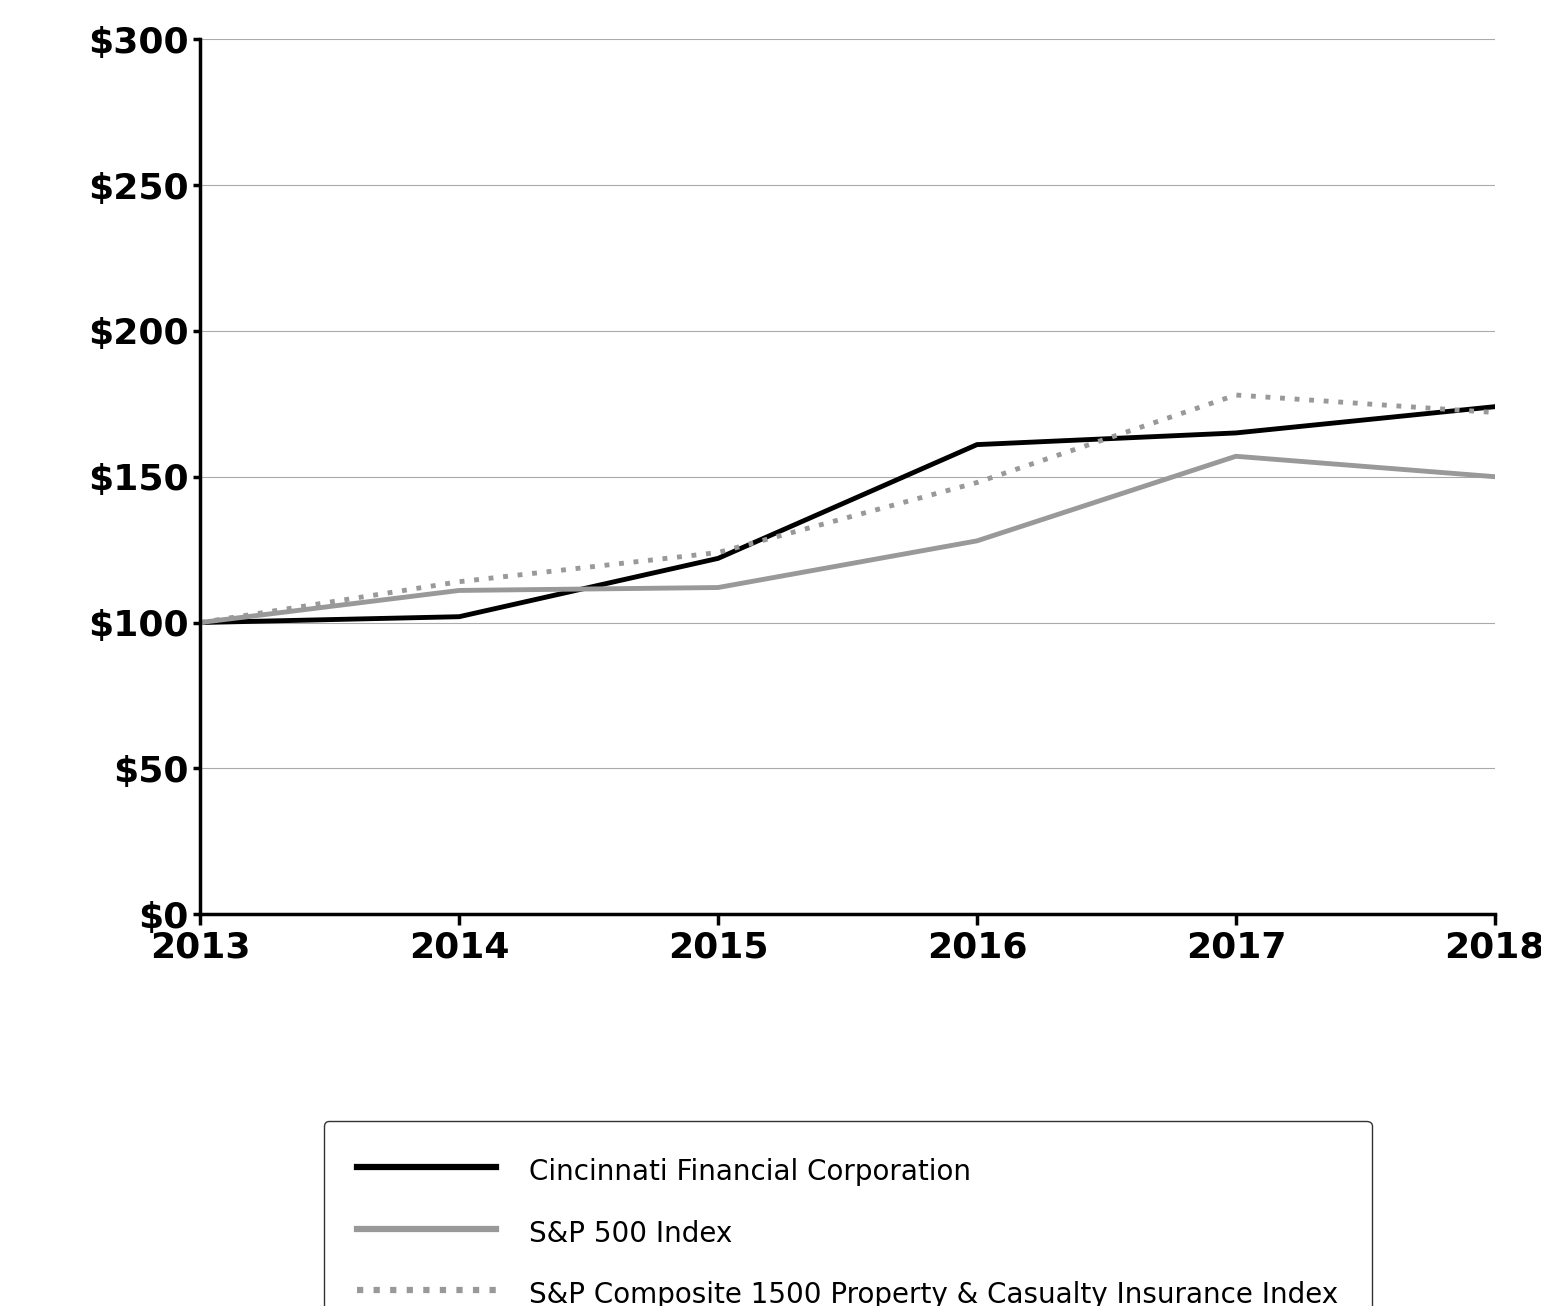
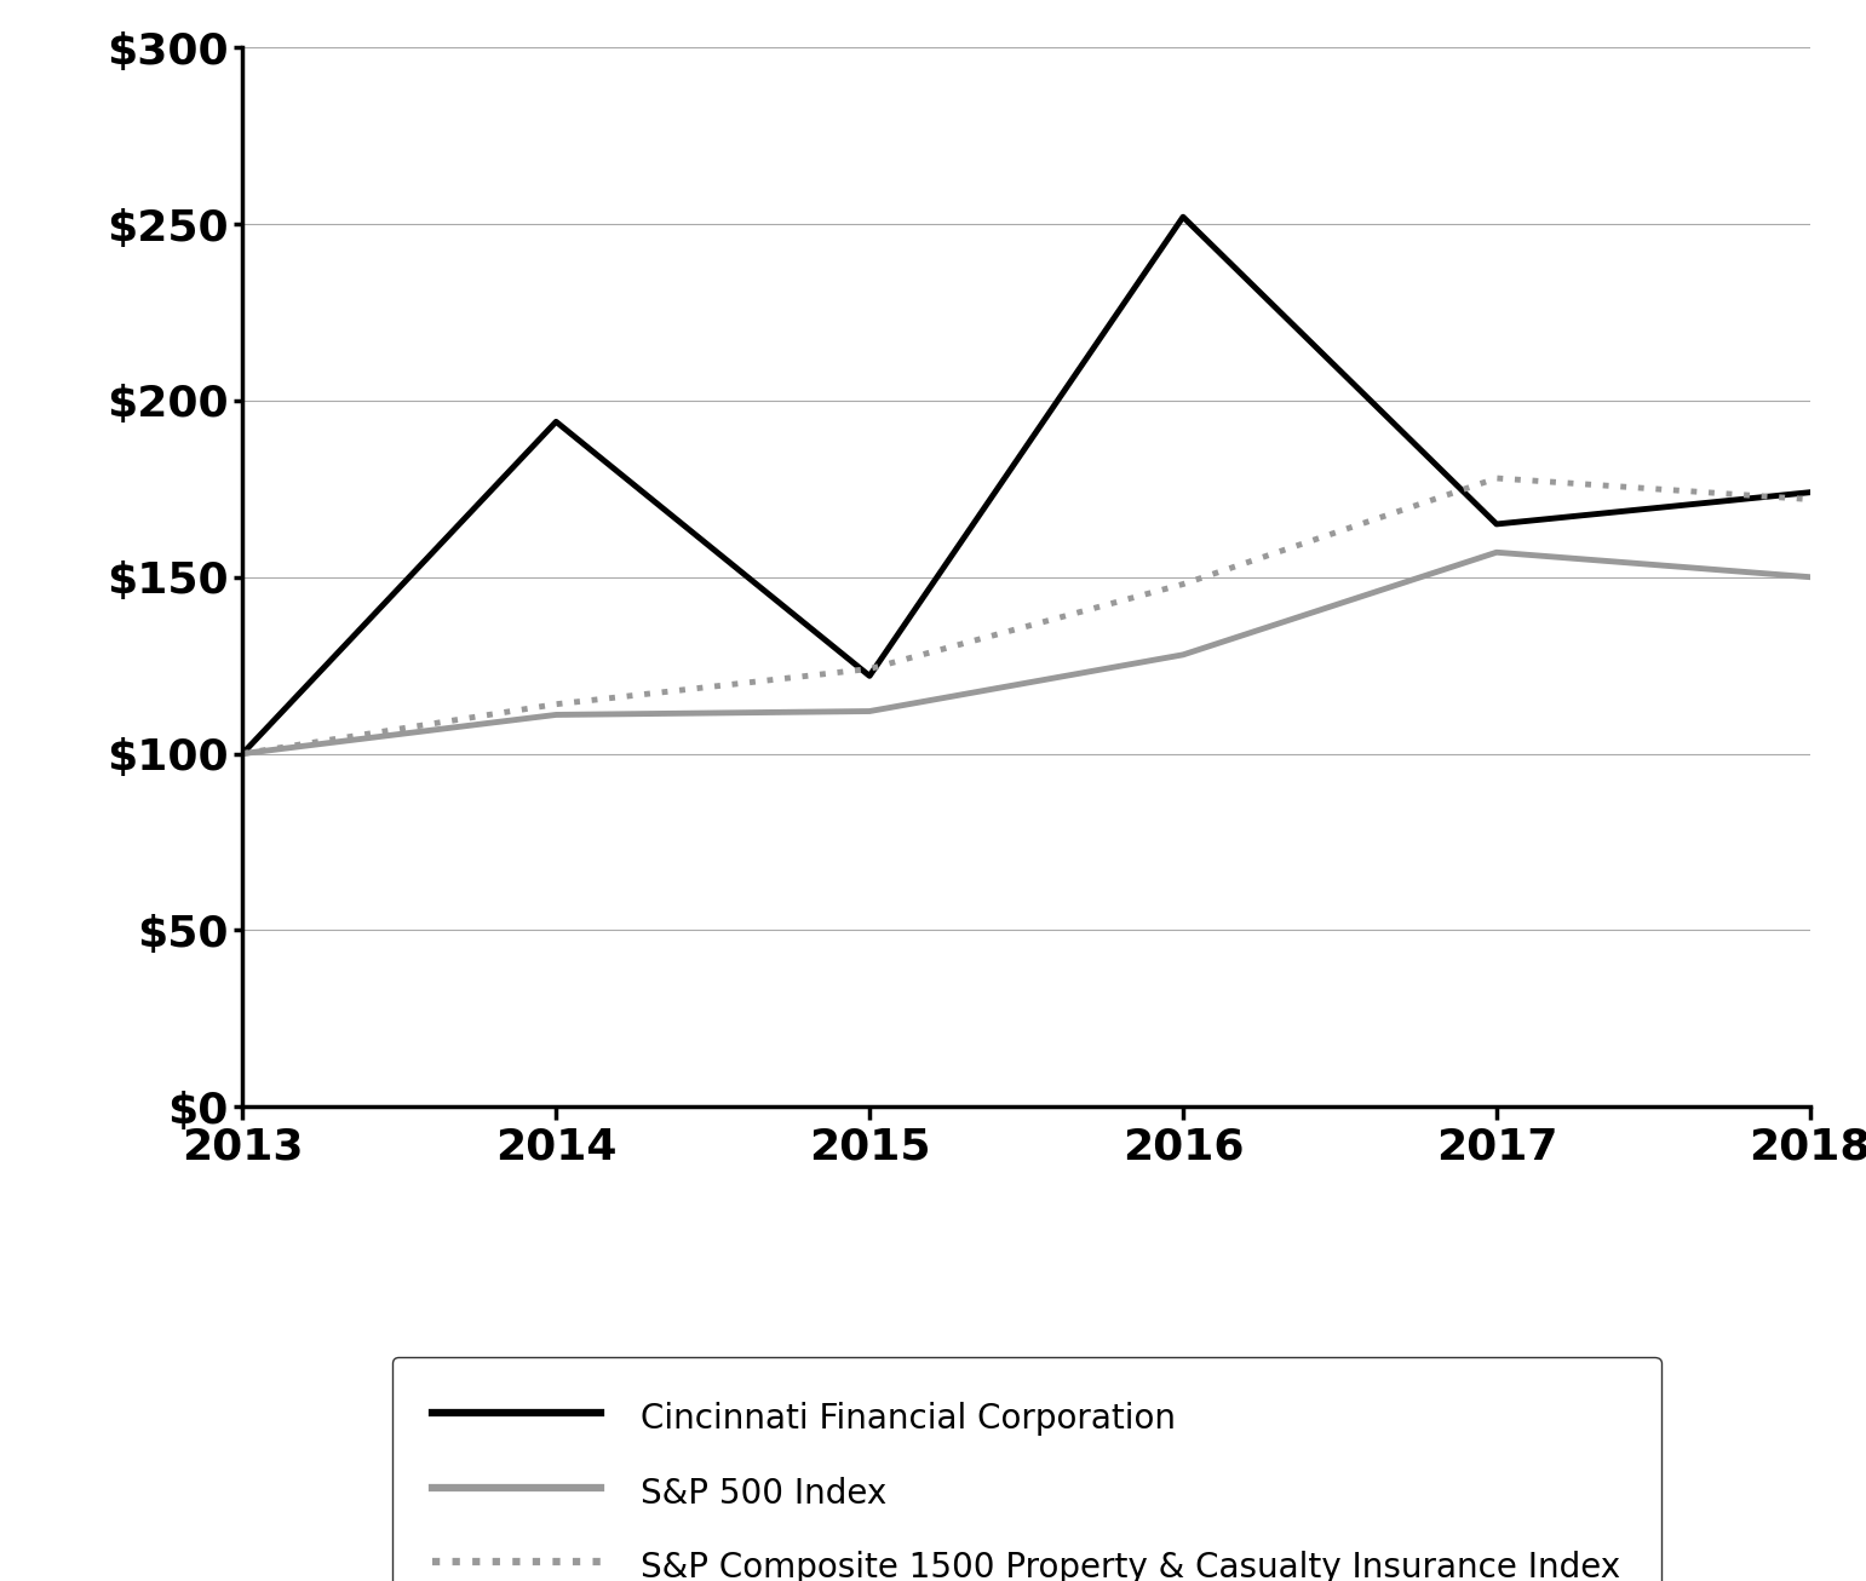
Cincinnati Financial Corporation/2014: $102 -> $194
Cincinnati Financial Corporation/2016: $161 -> $252
